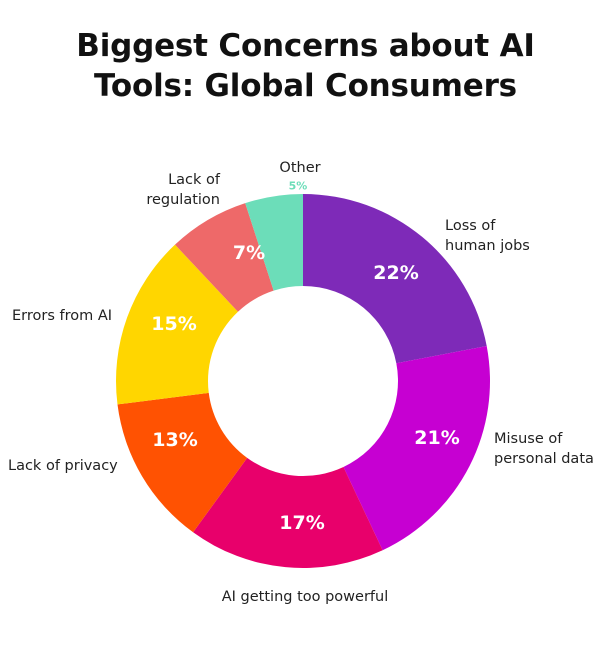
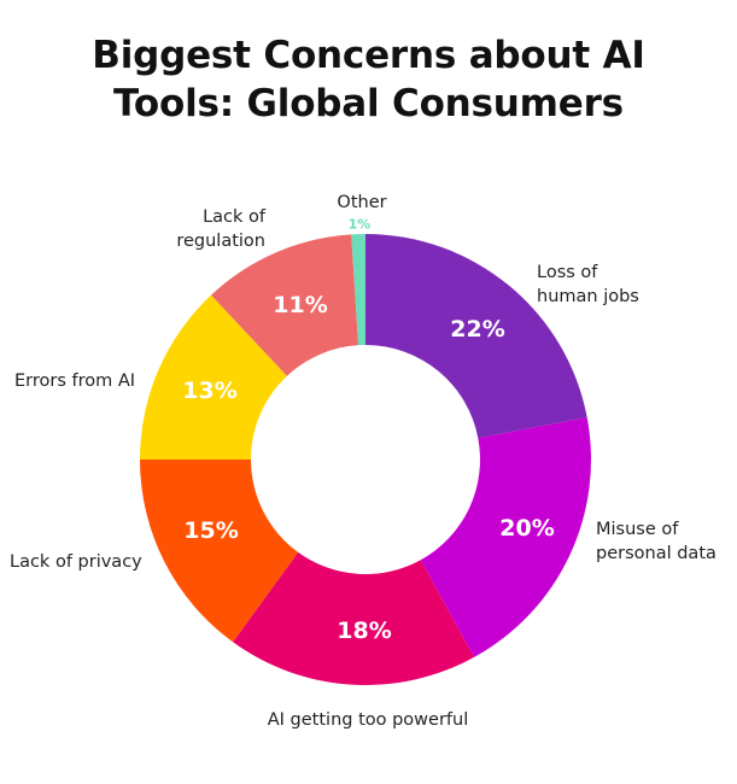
Misuse of personal data: 21% -> 20%
AI getting too powerful: 17% -> 18%
Lack of privacy: 13% -> 15%
Errors from AI: 15% -> 13%
Lack of regulation: 7% -> 11%
Other: 5% -> 1%
